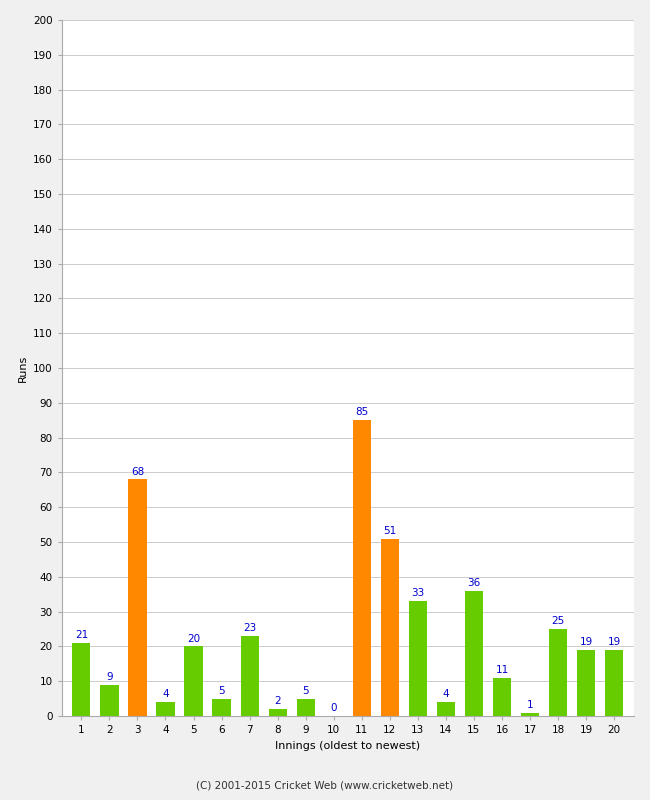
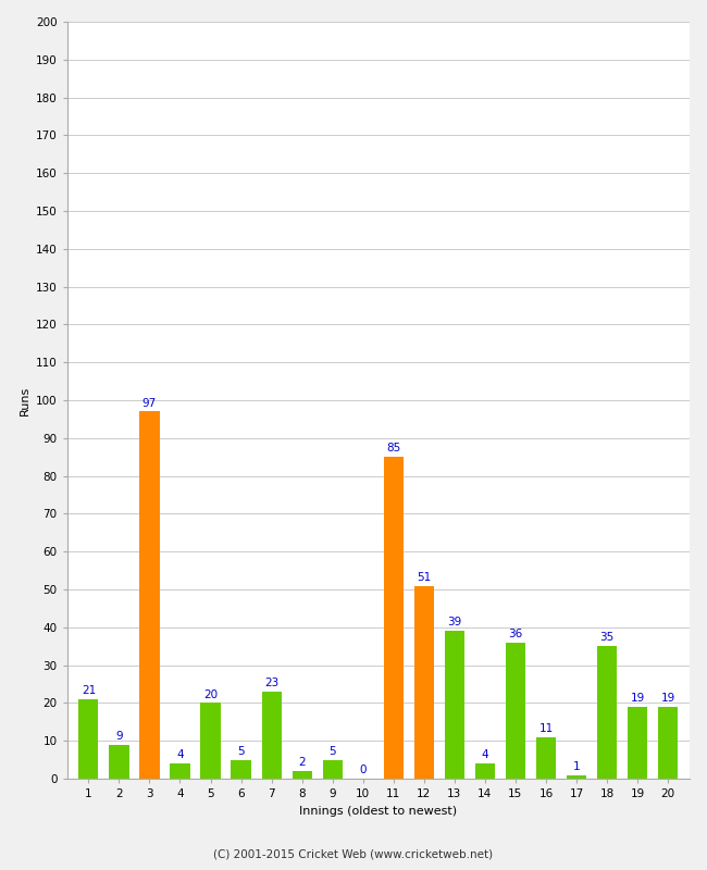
3: 68 -> 97
13: 33 -> 39
18: 25 -> 35
